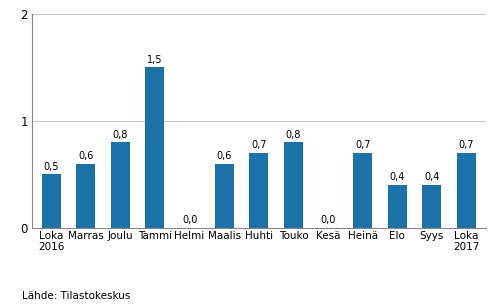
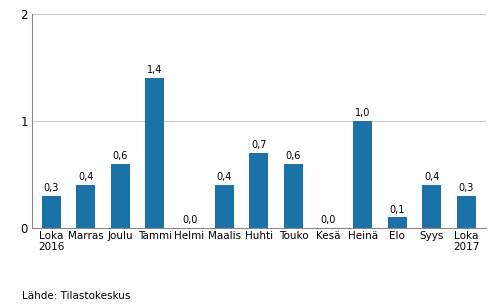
Loka 2016: 0,5 -> 0,3
Marras: 0,6 -> 0,4
Joulu: 0,8 -> 0,6
Tammi: 1,5 -> 1,4
Maalis: 0,6 -> 0,4
Touko: 0,8 -> 0,6
Heinä: 0,7 -> 1,0
Elo: 0,4 -> 0,1
Loka 2017: 0,7 -> 0,3
